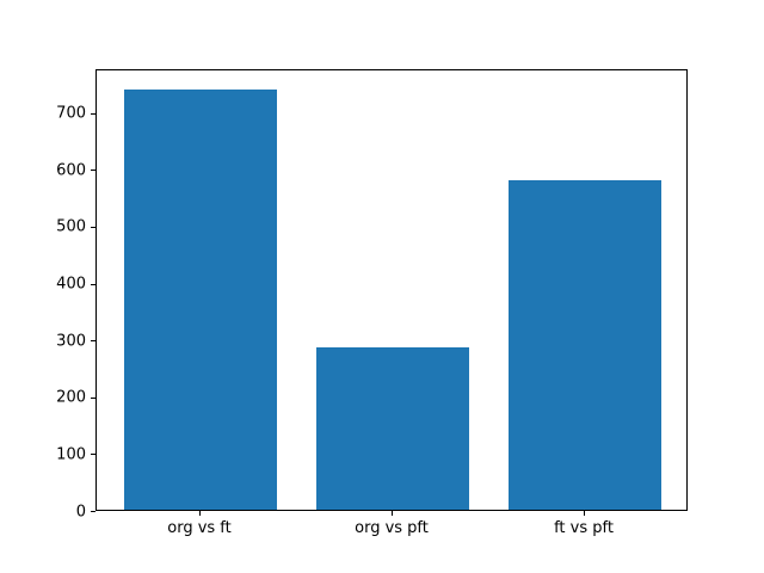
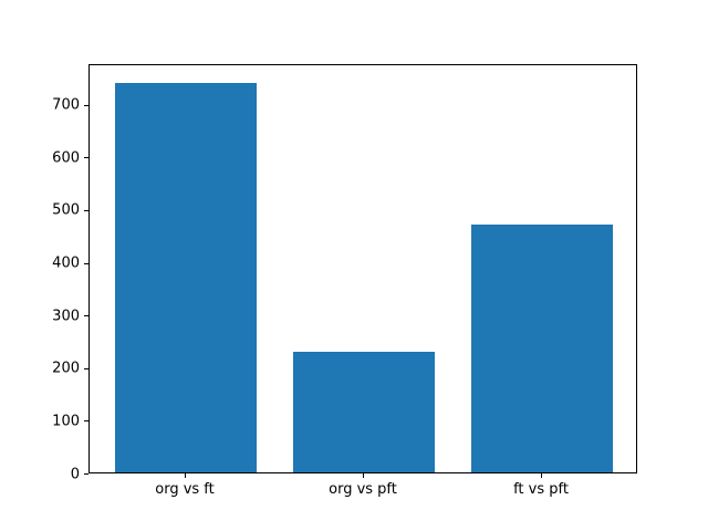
org vs pft: 280 -> 230
ft vs pft: 580 -> 470
